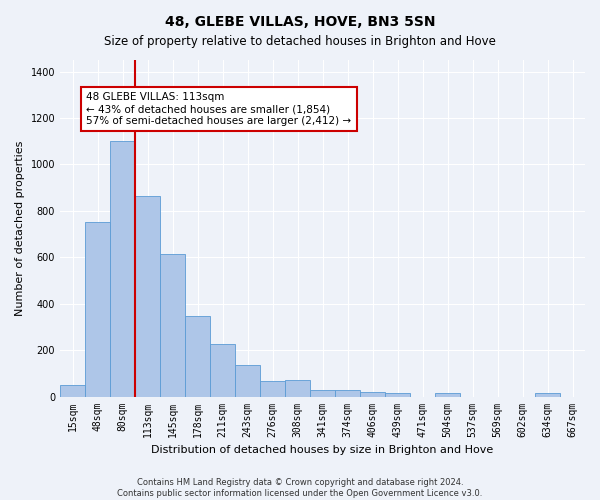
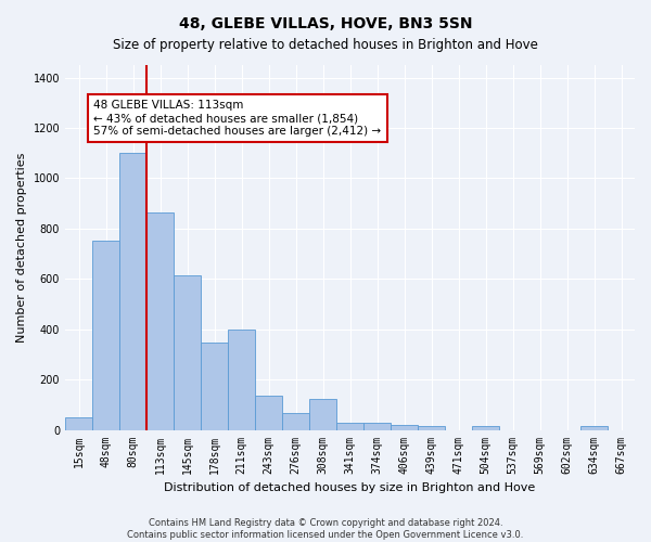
211sqm: 225 -> 400
308sqm: 70 -> 125
